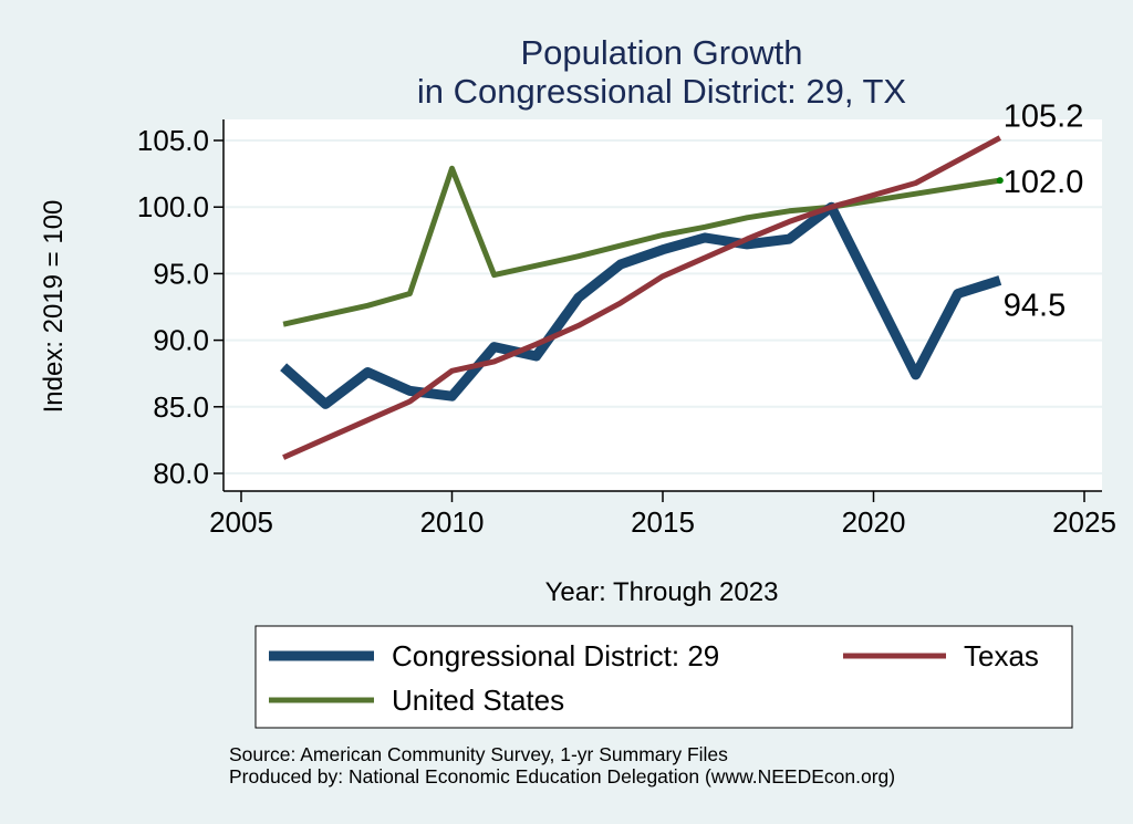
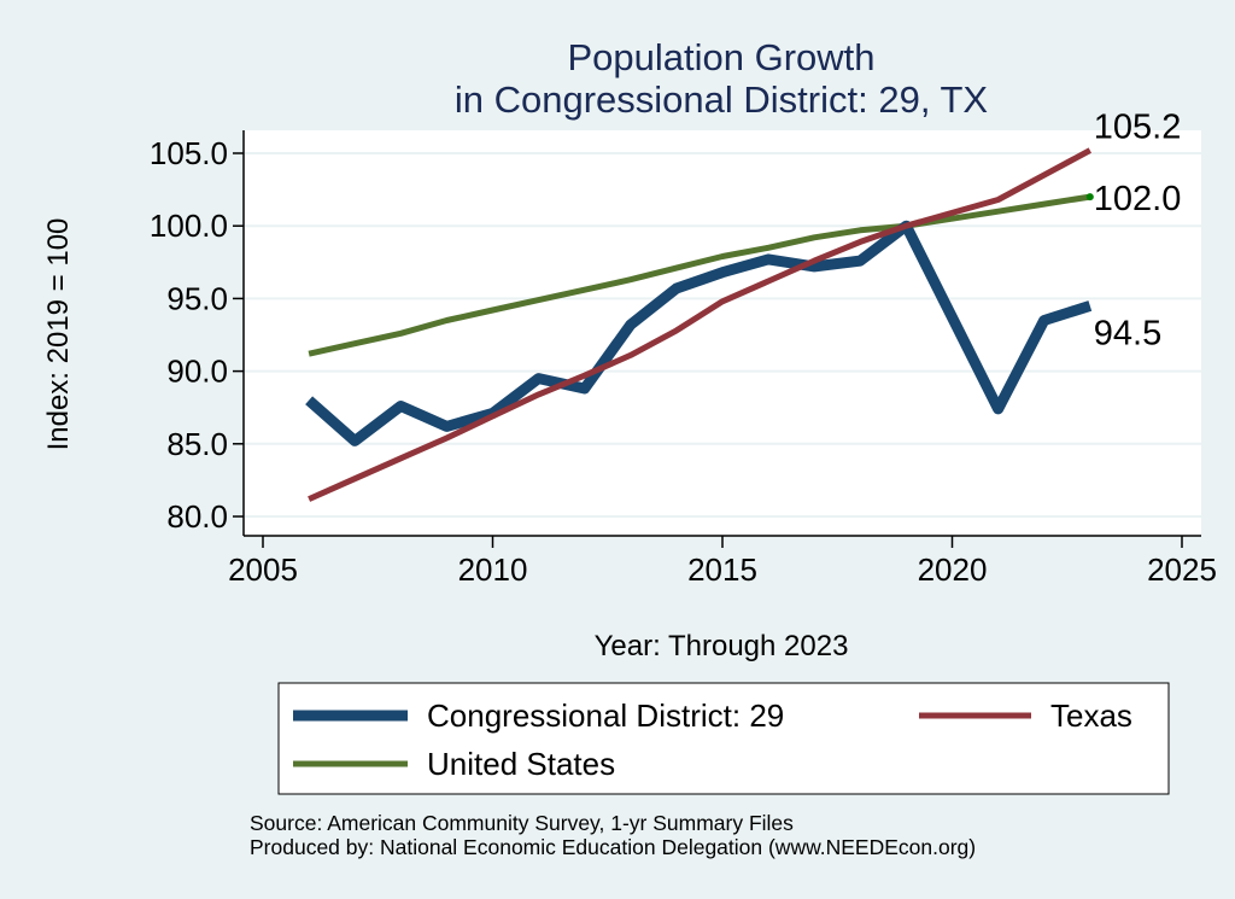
Congressional District: 29/2010: 85.8 -> 87.1
Texas/2010: 87.7 -> 86.9
United States/2010: 102.9 -> 94.2
